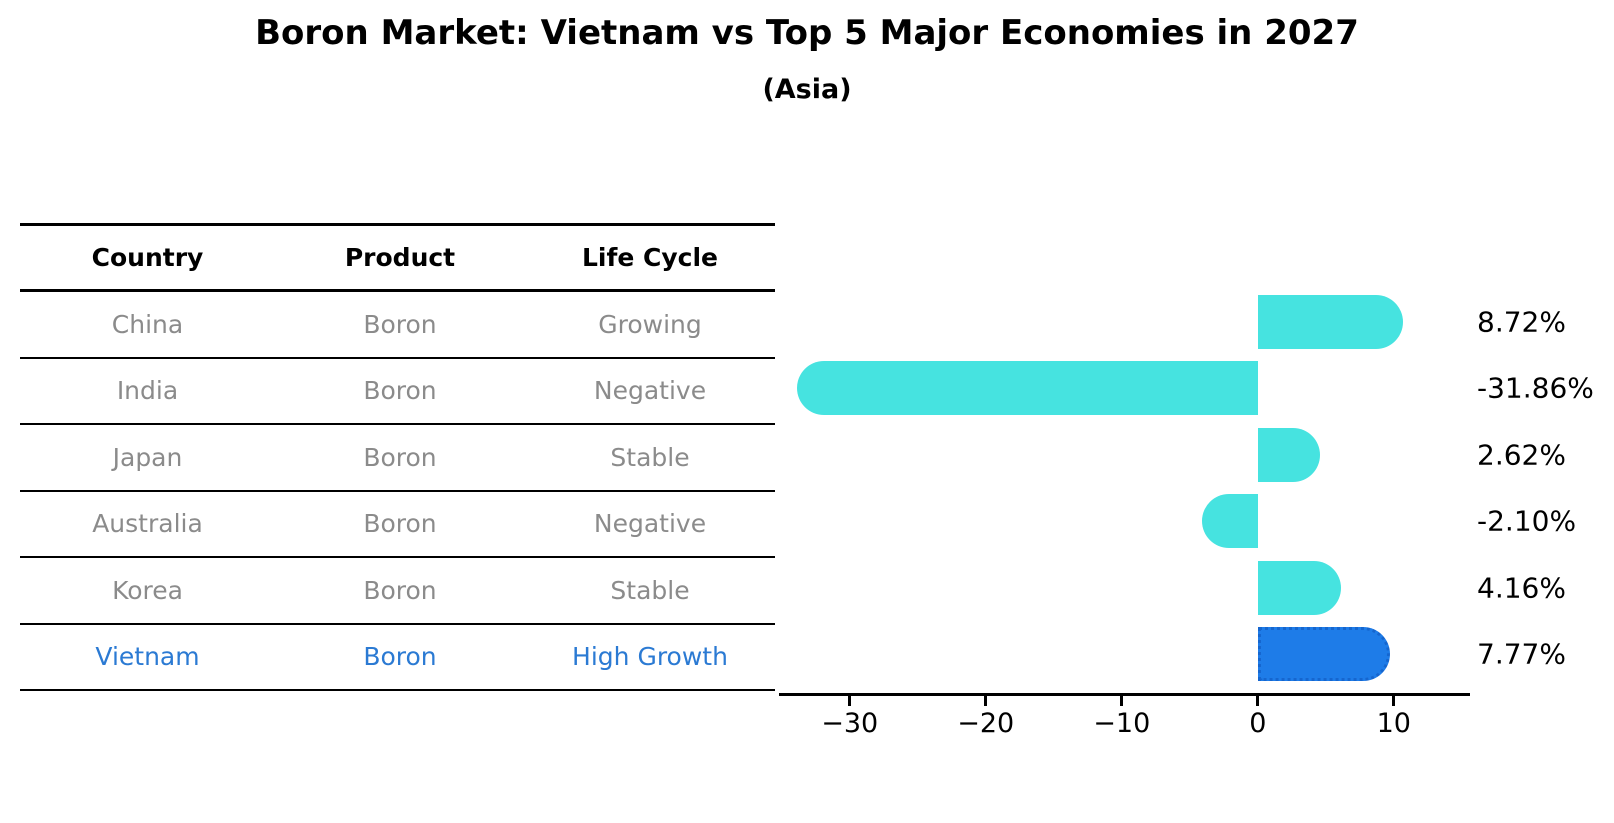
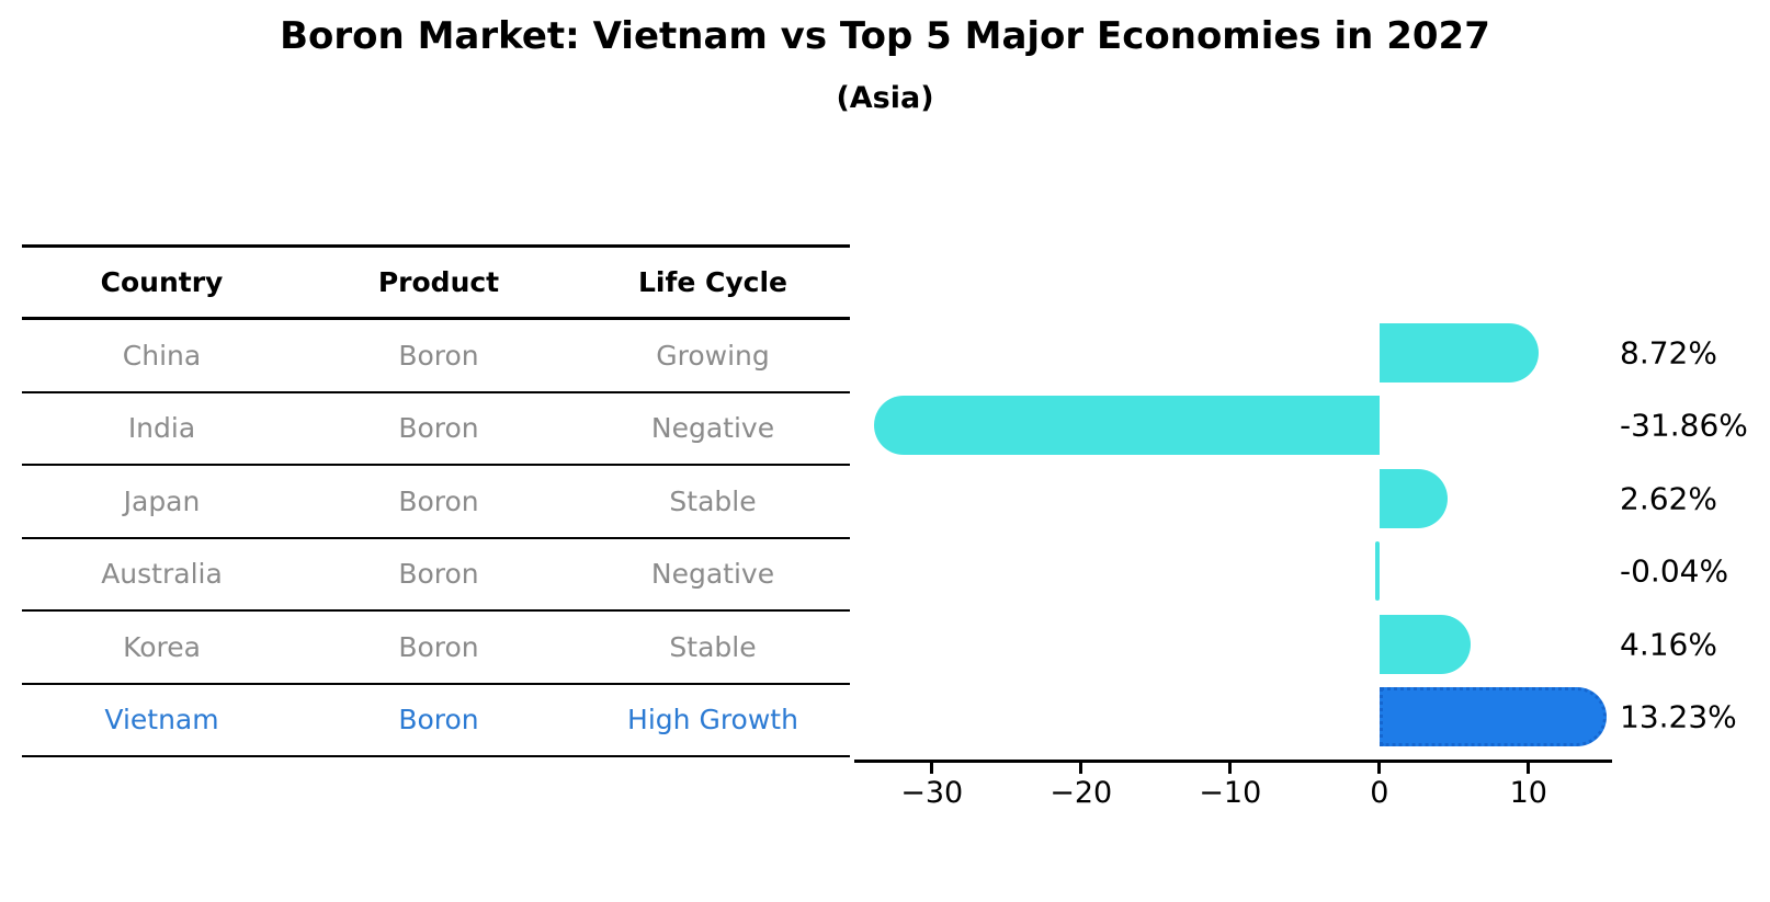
Australia: -2.10% -> -0.04%
Vietnam: 7.77% -> 13.23%
